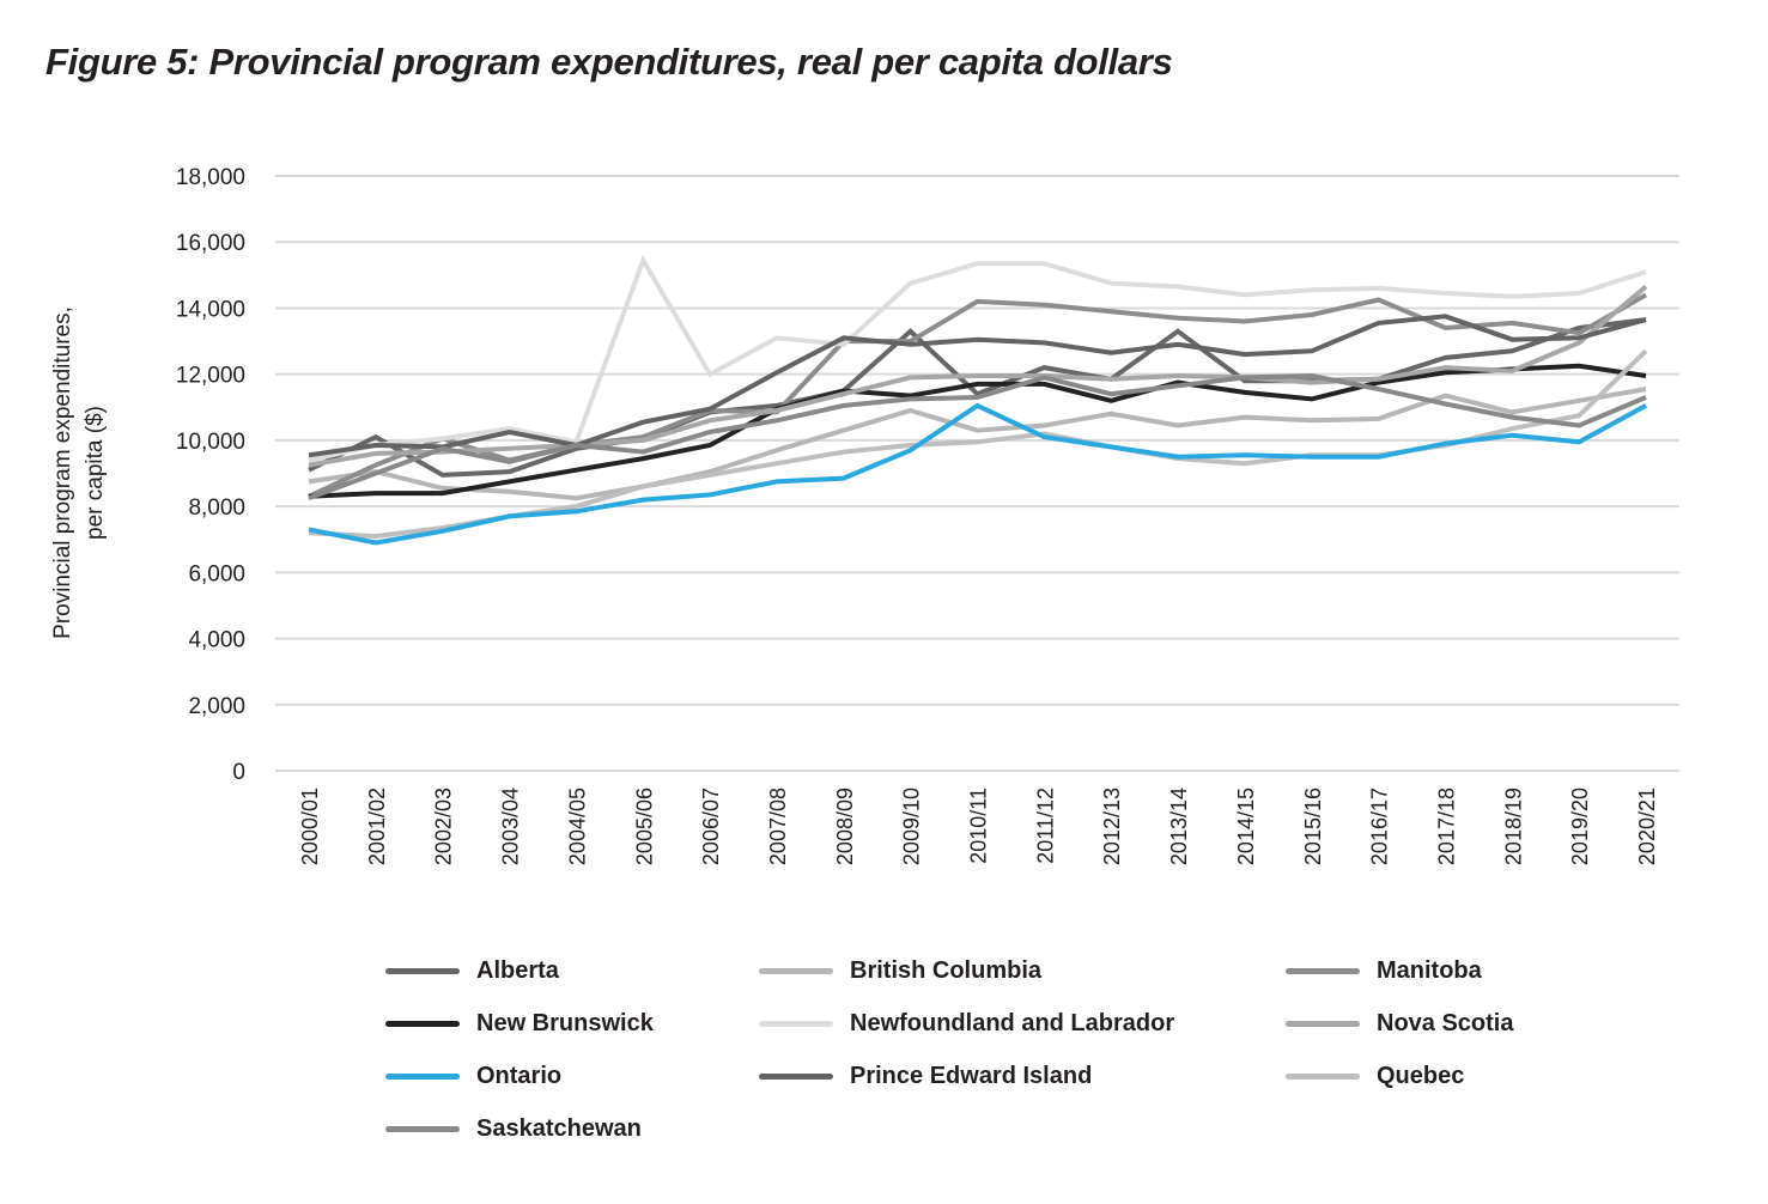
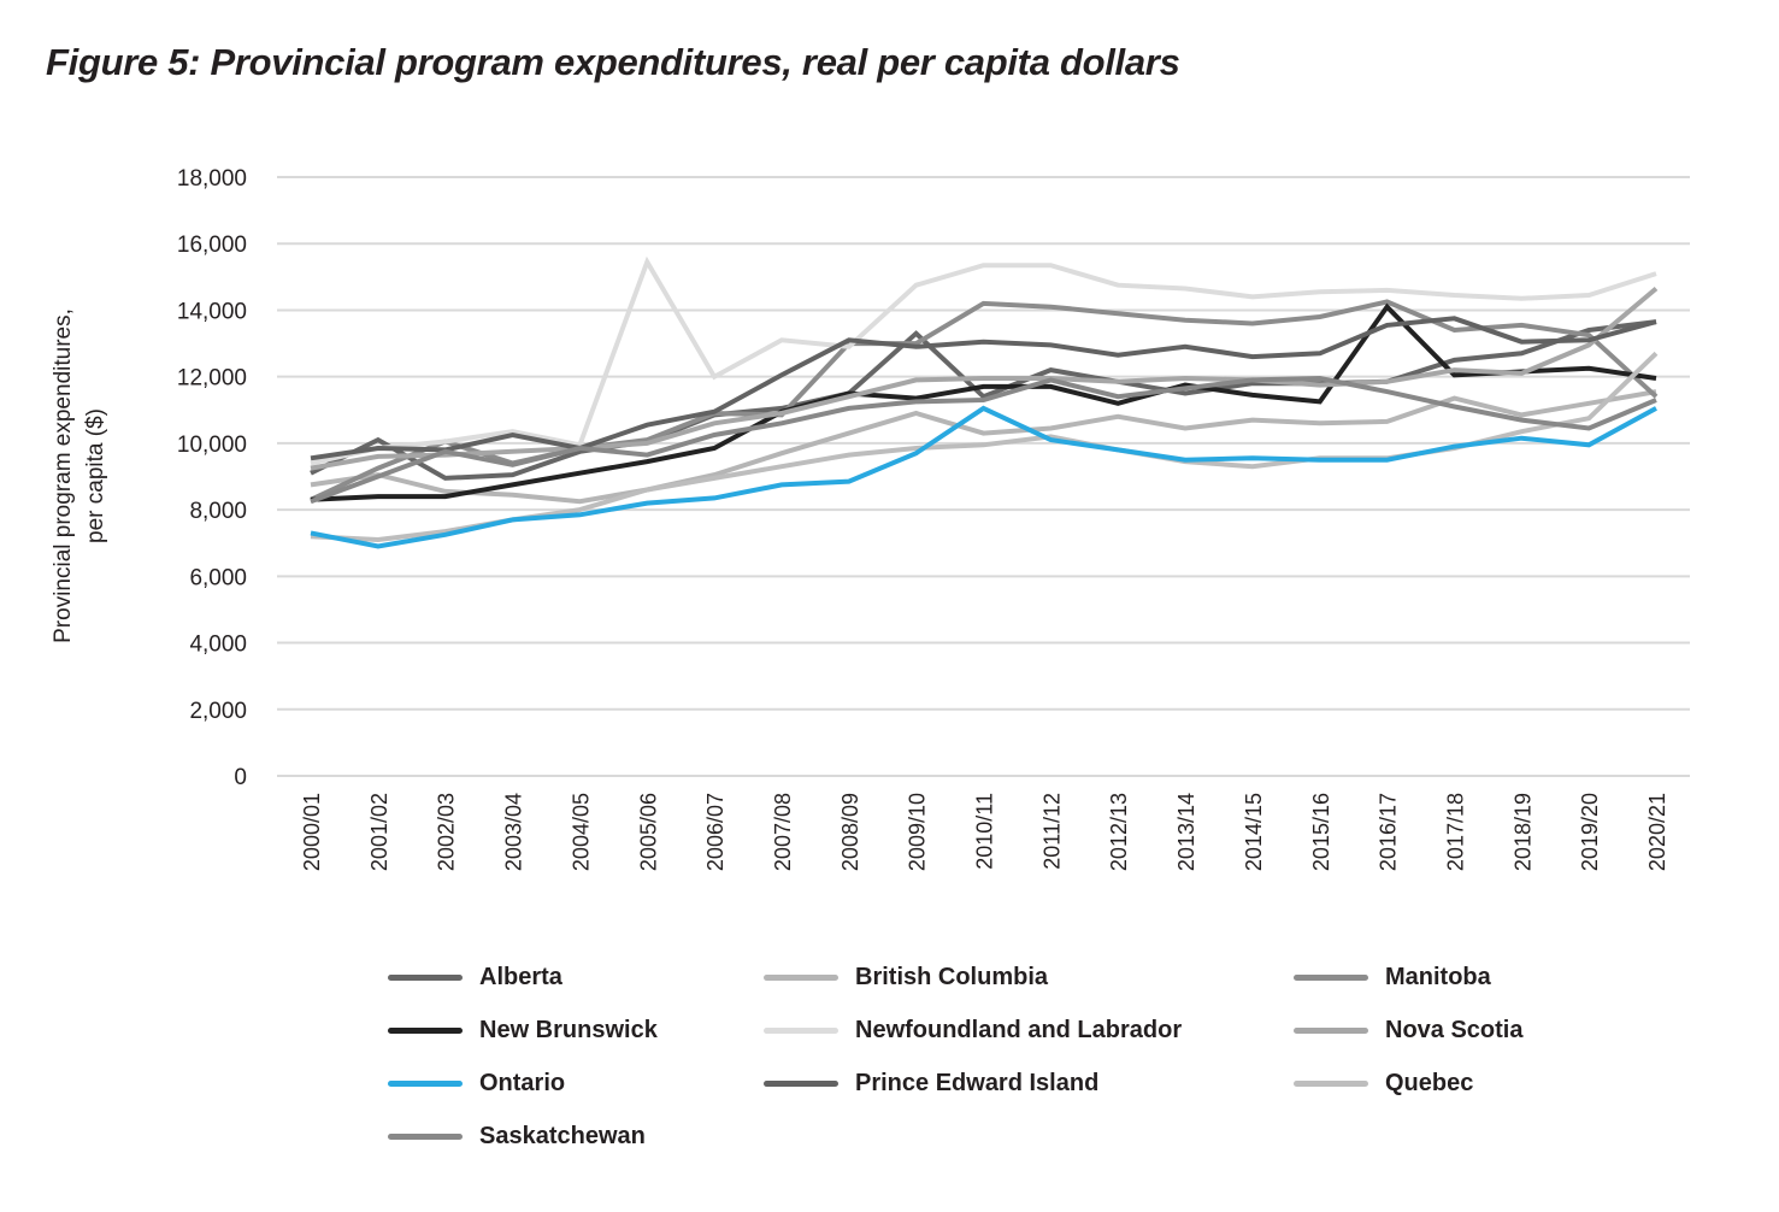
Alberta/2013/14: 13300 -> 11500
New Brunswick/2016/17: 11800 -> 14100
Manitoba/2020/21: 14400 -> 11400
